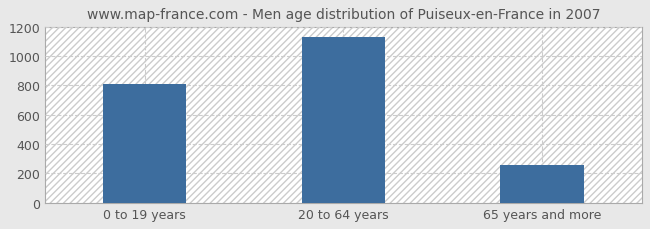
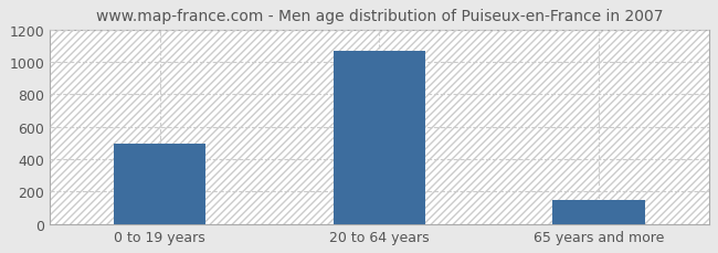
0 to 19 years: 810 -> 500
20 to 64 years: 1130 -> 1060
65 years and more: 260 -> 150
